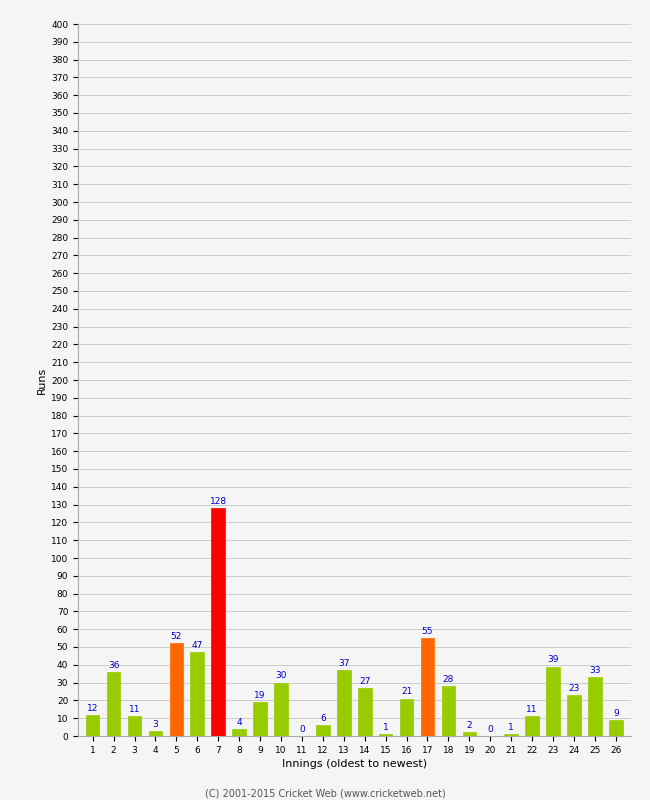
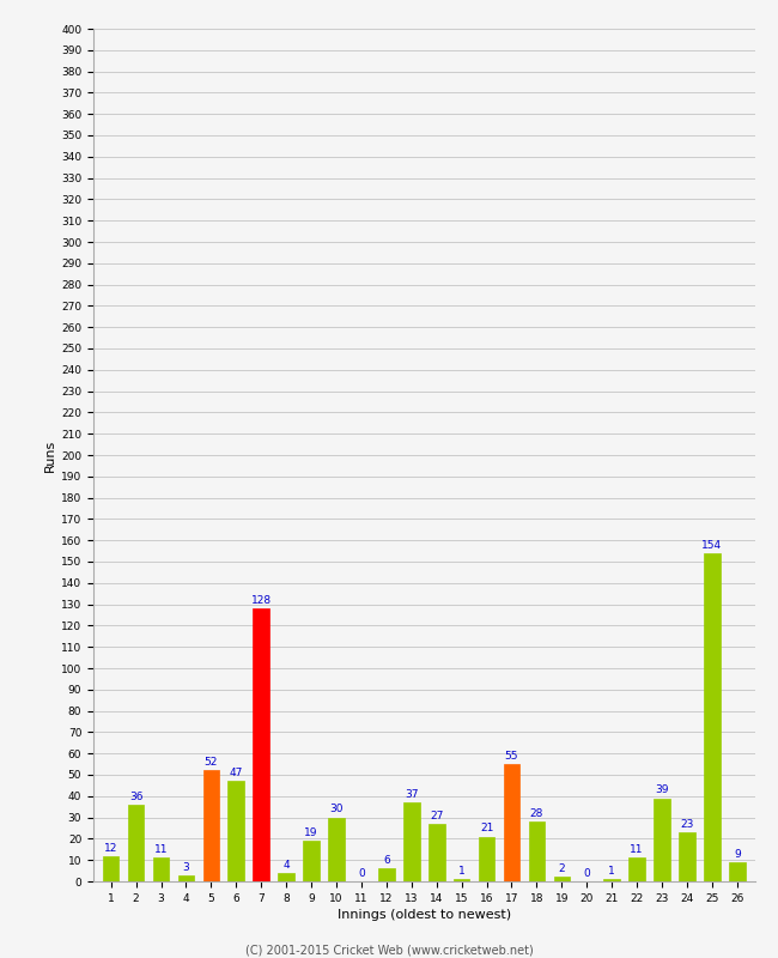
25: 33 -> 154
